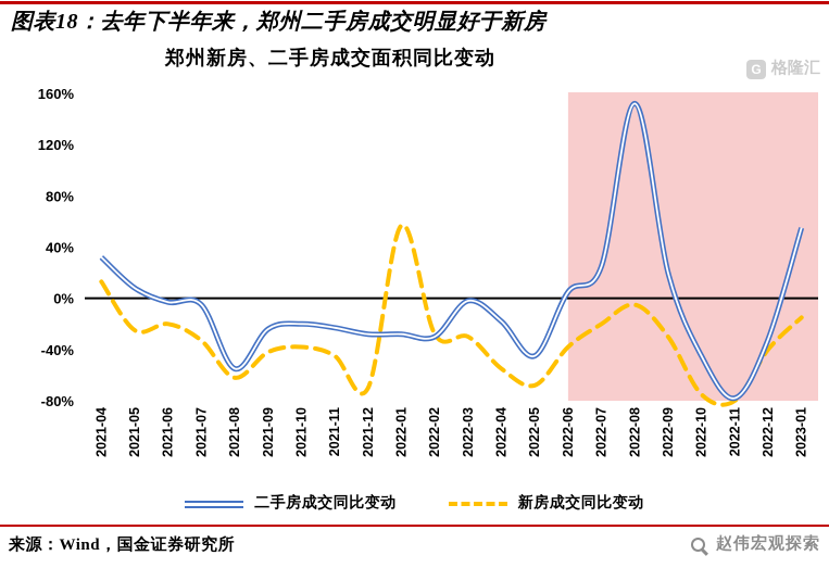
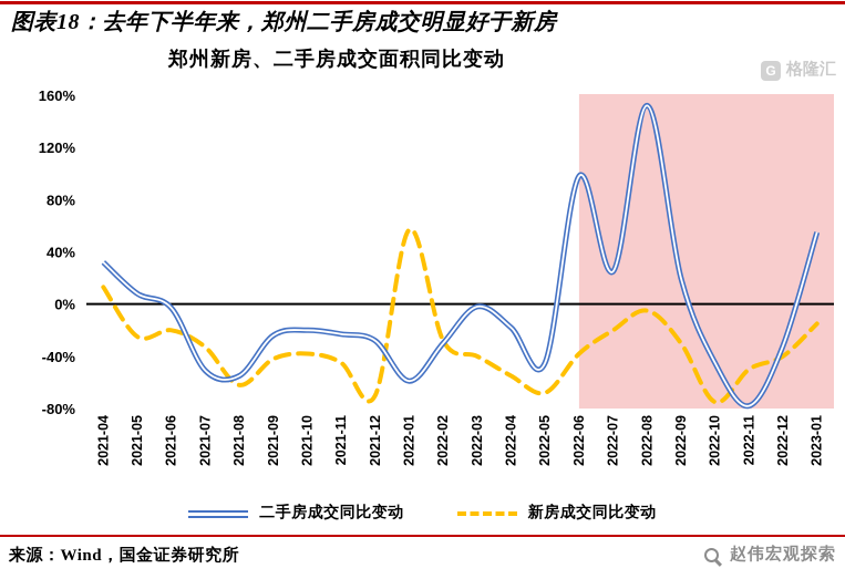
二手房成交同比变动/2021-07: -5% -> -51%
二手房成交同比变动/2022-01: -28% -> -59%
新房成交同比变动/2022-03: -30% -> -40%
二手房成交同比变动/2022-06: 5% -> 98%
新房成交同比变动/2022-11: -80% -> -50%
